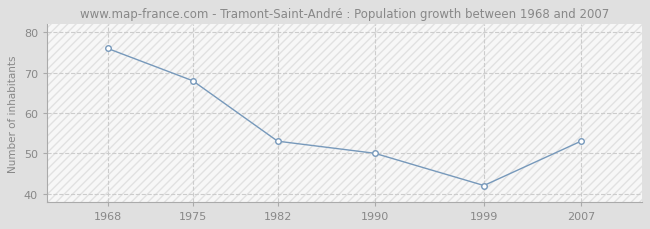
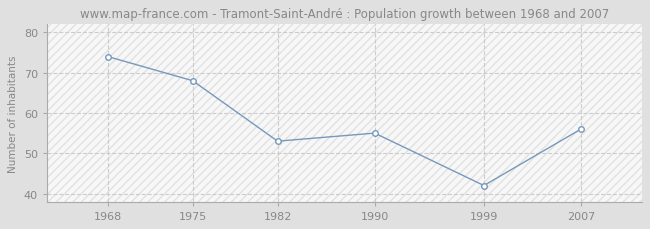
1968: 76 -> 74
1990: 50 -> 55
2007: 53 -> 56
